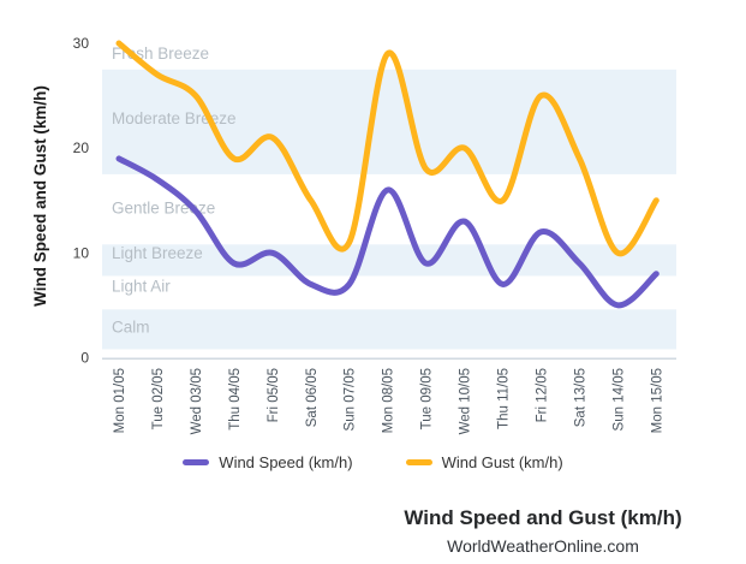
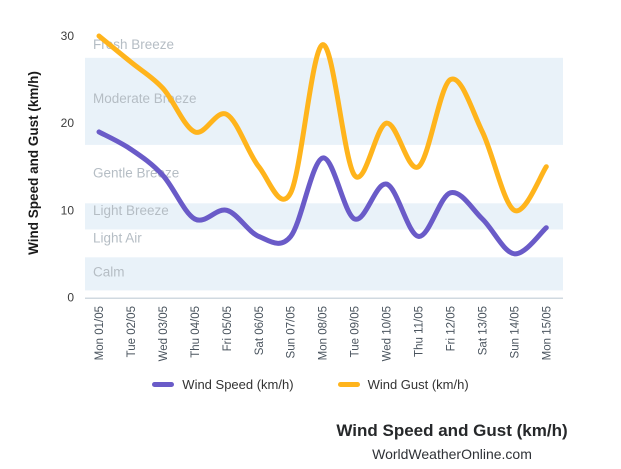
Wind Gust (km/h)/Wed 03/05: 25 -> 24
Wind Gust (km/h)/Sun 07/05: 11 -> 12
Wind Gust (km/h)/Tue 09/05: 18 -> 14
